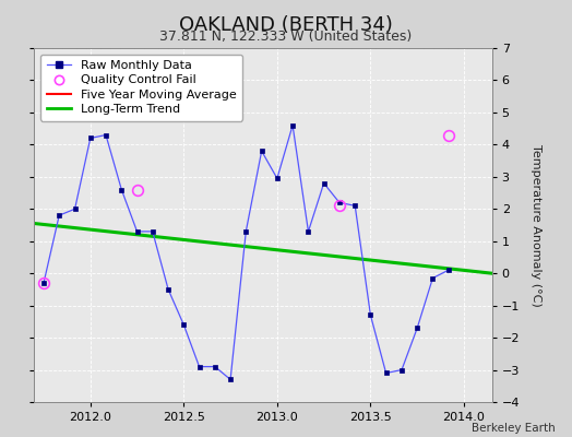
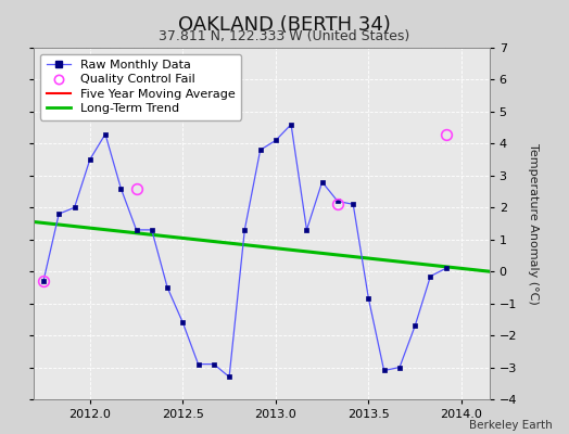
Raw Monthly Data/2012.0: 4.20 -> 3.50
Raw Monthly Data/2013.0: 2.95 -> 4.10
Raw Monthly Data/2013.5: -1.30 -> -0.85
